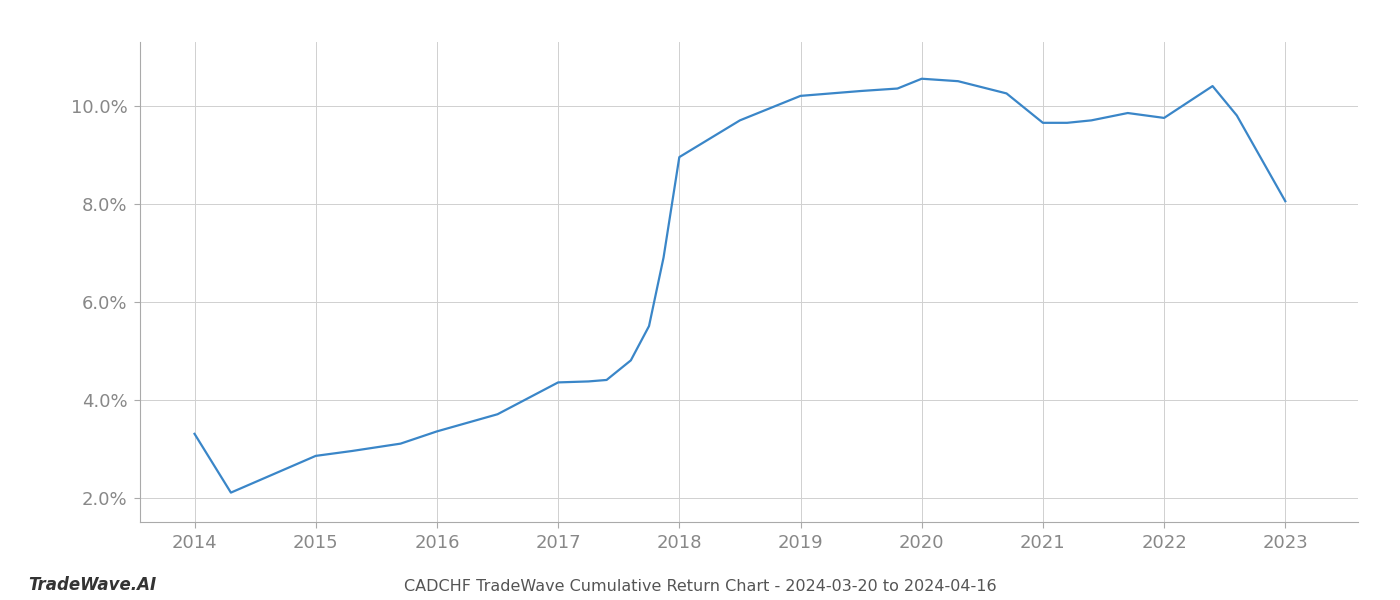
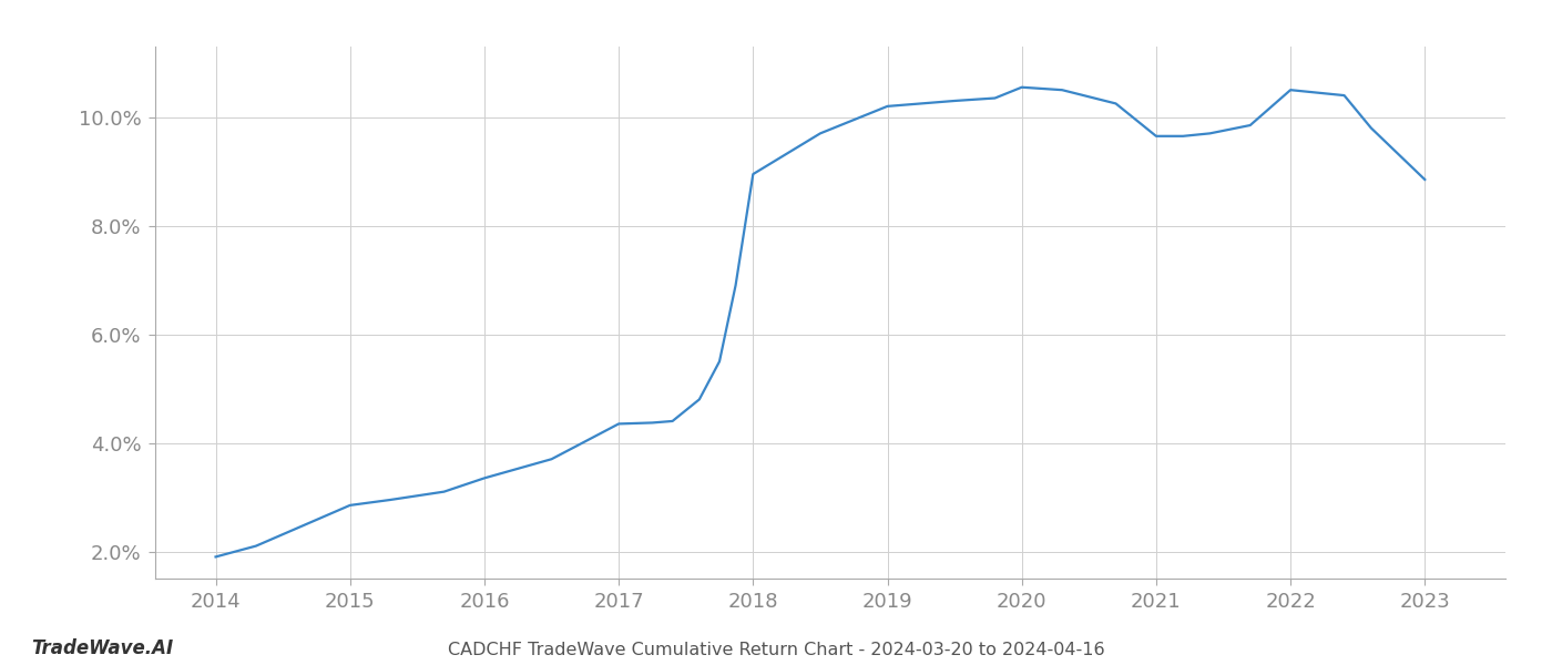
2014: 3.30% -> 1.90%
2022: 9.75% -> 10.50%
2023: 8.05% -> 8.85%
